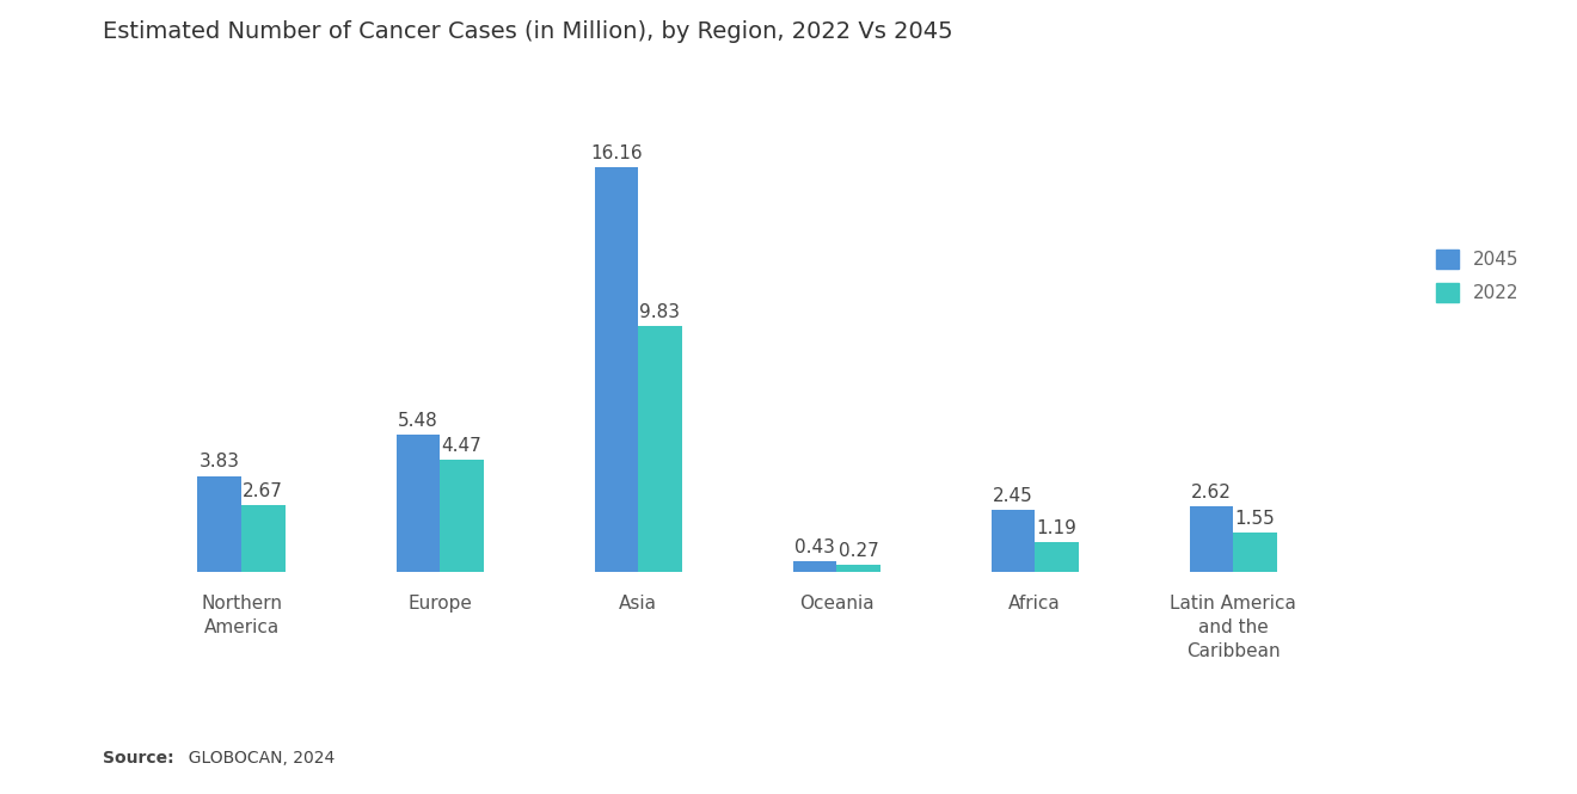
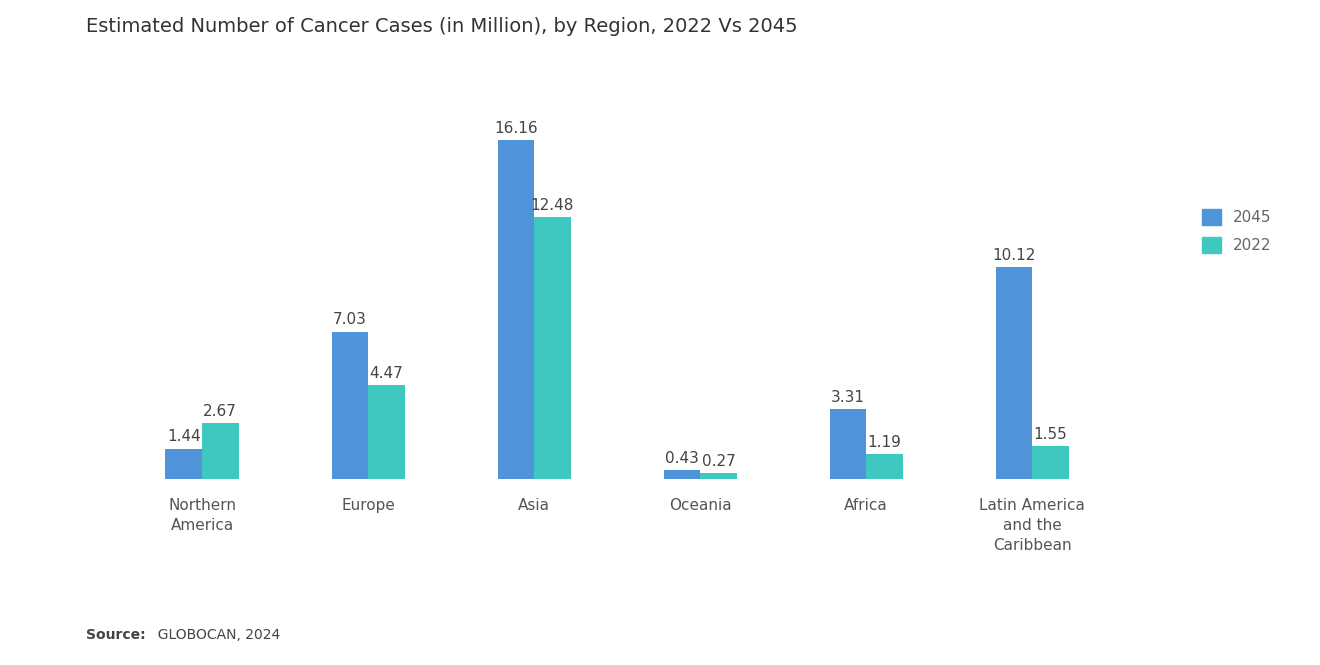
2045/Northern America: 3.83 -> 1.44
2045/Europe: 5.48 -> 7.03
2022/Asia: 9.83 -> 12.48
2045/Africa: 2.45 -> 3.31
2045/Latin America and the Caribbean: 2.62 -> 10.12
